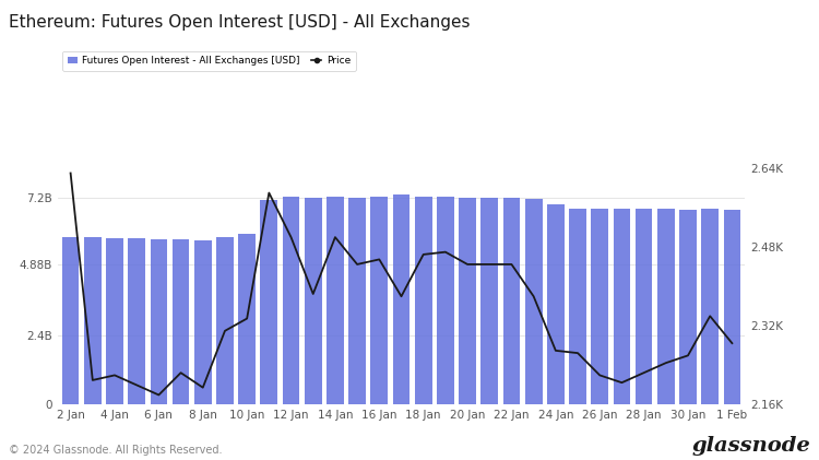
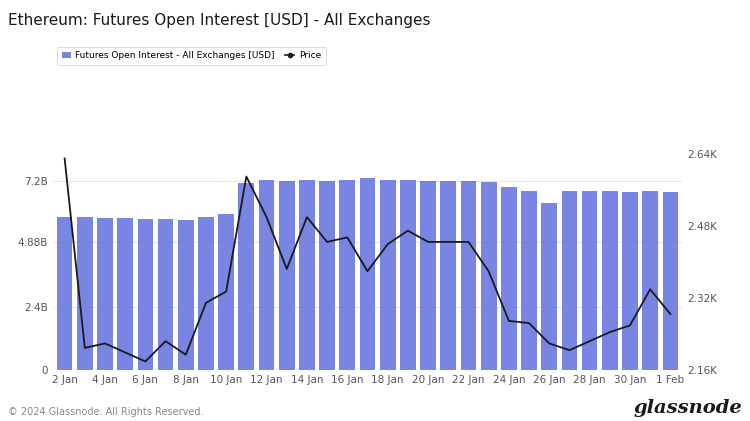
Price/18 Jan: 2.465K -> 2.440K
Futures Open Interest - All Exchanges [USD]/26 Jan: 6.82B -> 6.35B
